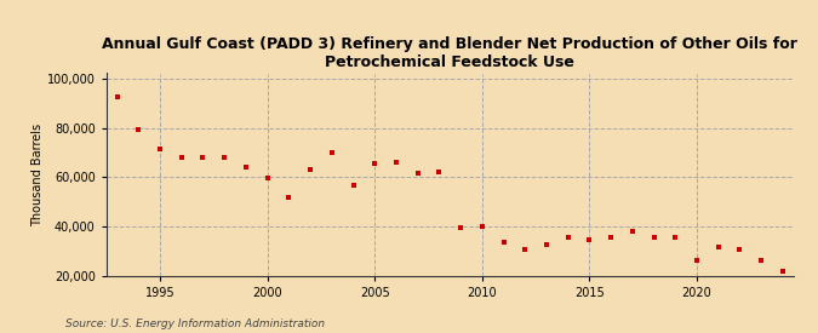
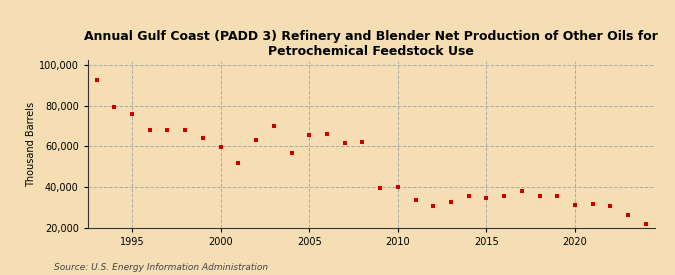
1995: 71,500 -> 76,000
2020: 26,500 -> 31,500
